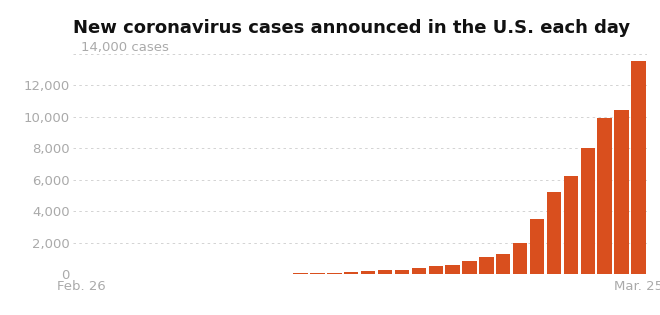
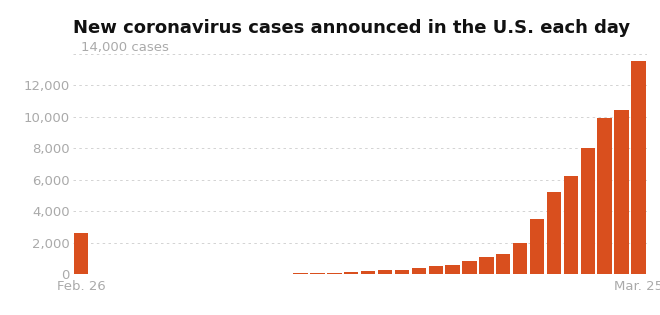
Feb. 26: 0 -> 2,600
